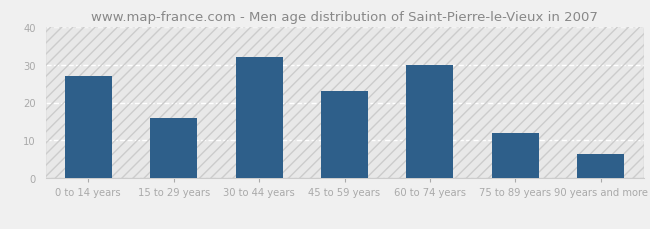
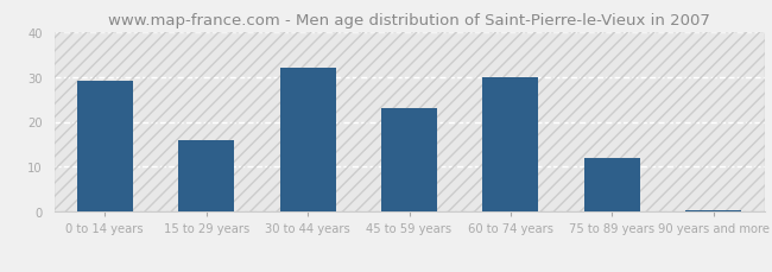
0 to 14 years: 27.0 -> 29.0
90 years and more: 6.5 -> 0.5
